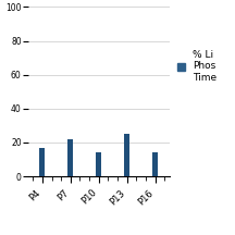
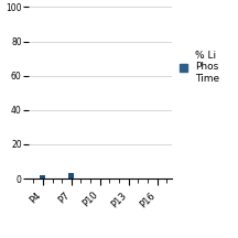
P4: 17 -> 2
P7: 22 -> 3
P10: 14 -> 0
P13: 25 -> 0
P16: 14 -> 0
